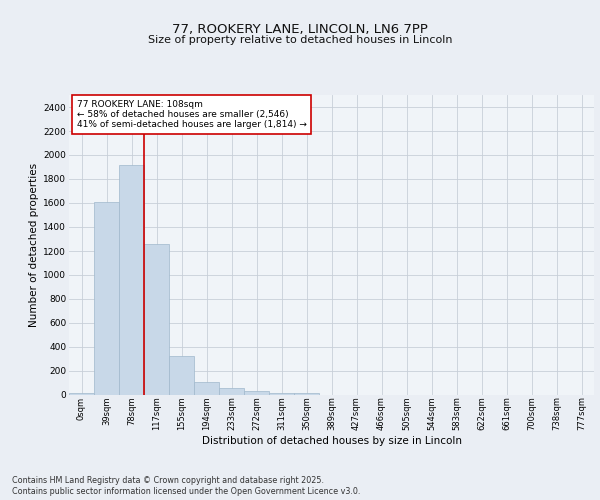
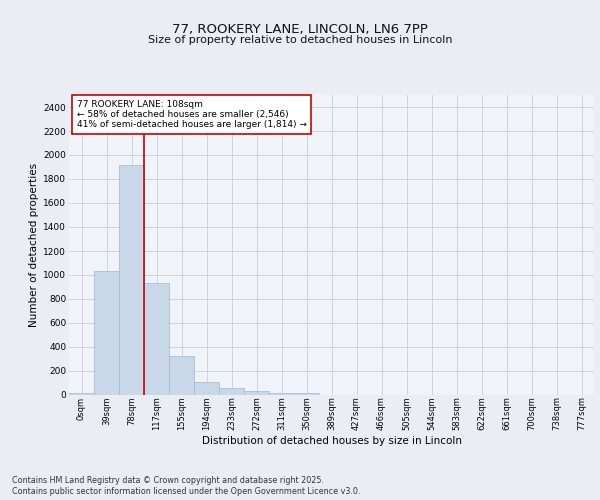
39sqm: 1610 -> 1030
117sqm: 1260 -> 930
